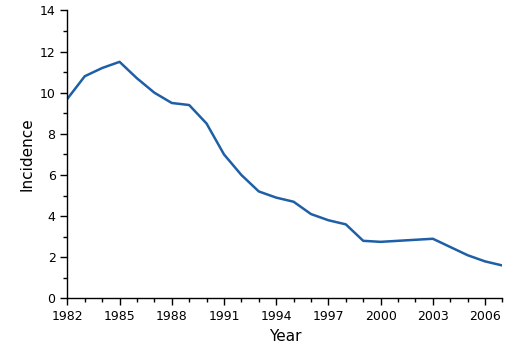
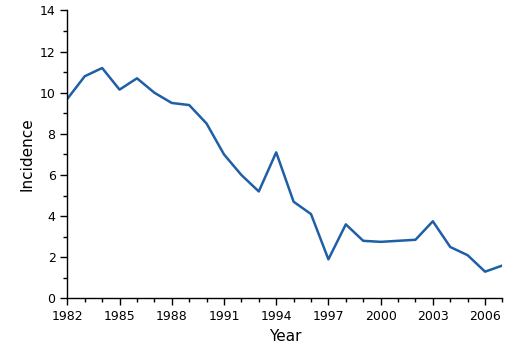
1985: 11.50 -> 10.15
1994: 4.90 -> 7.10
1997: 3.80 -> 1.90
2003: 2.90 -> 3.75
2006: 1.80 -> 1.30
